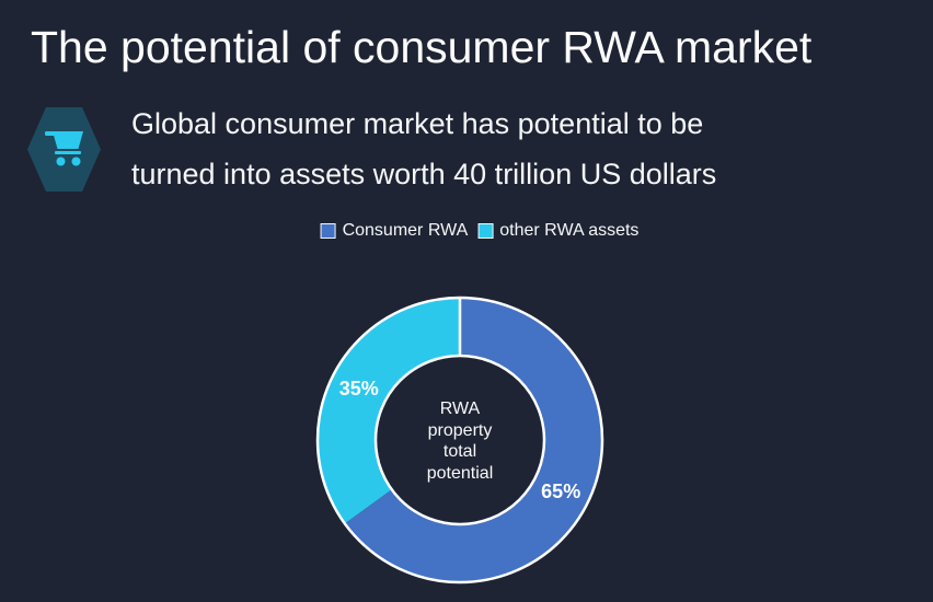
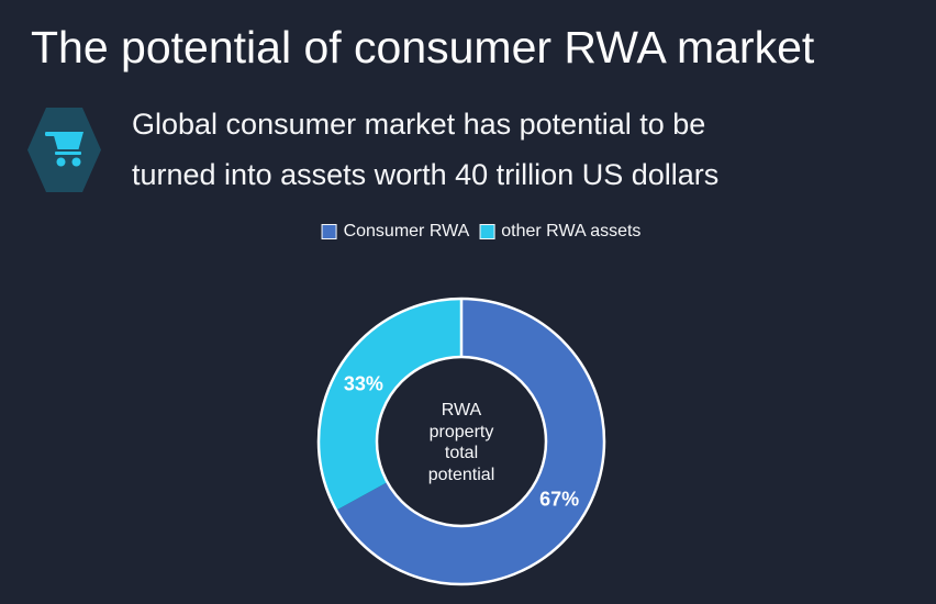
Consumer RWA: 65% -> 67%
other RWA assets: 35% -> 33%
